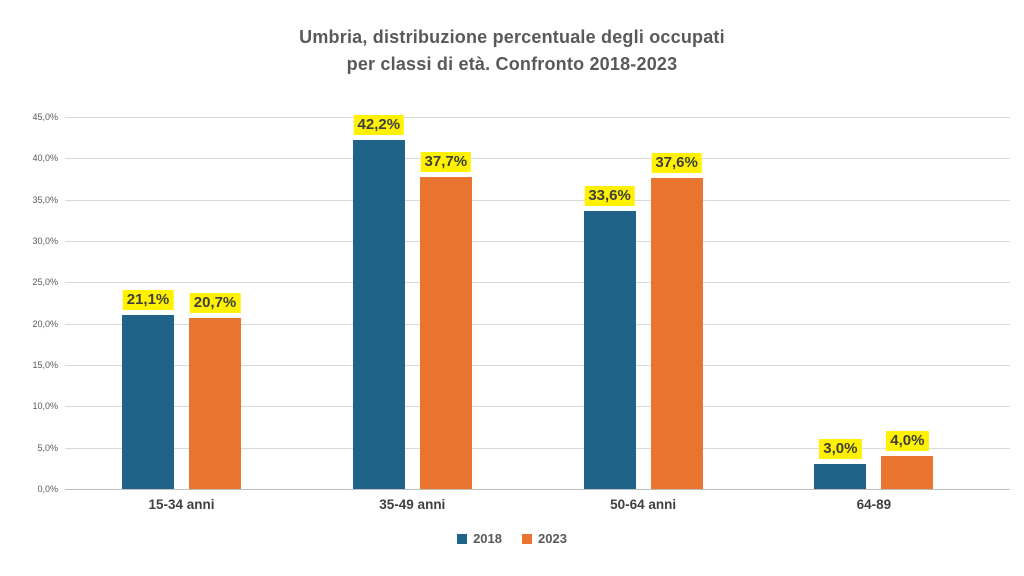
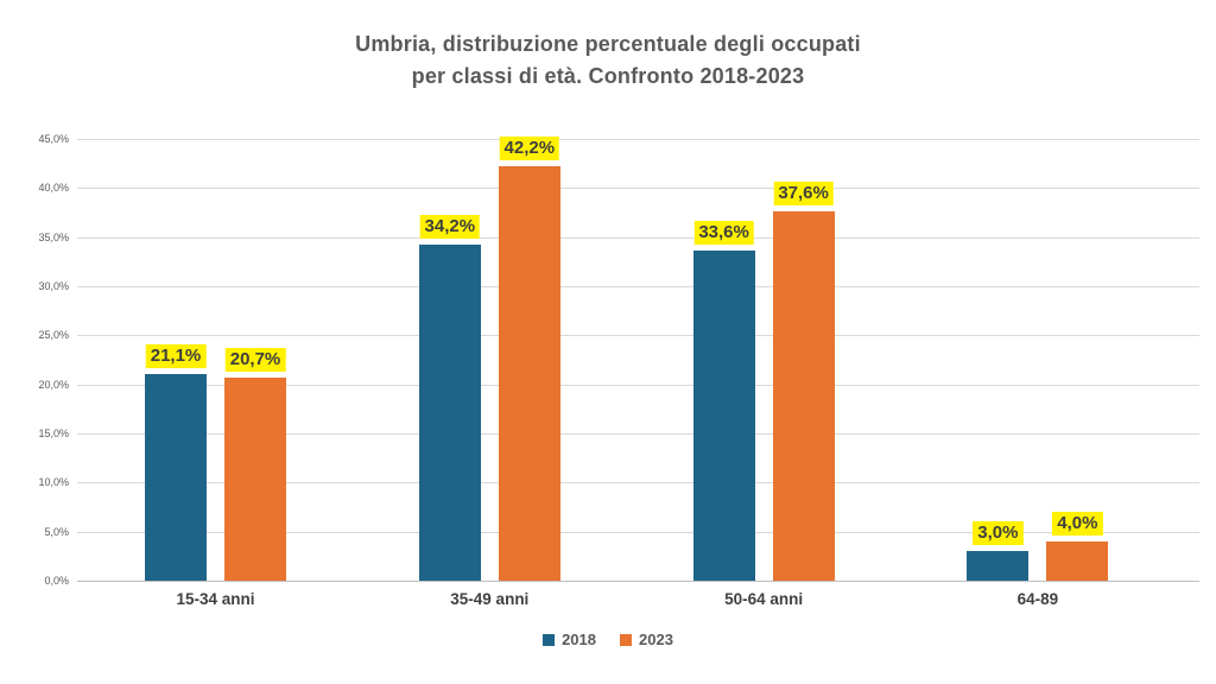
2018/35-49 anni: 42,2% -> 34,2%
2023/35-49 anni: 37,7% -> 42,2%
